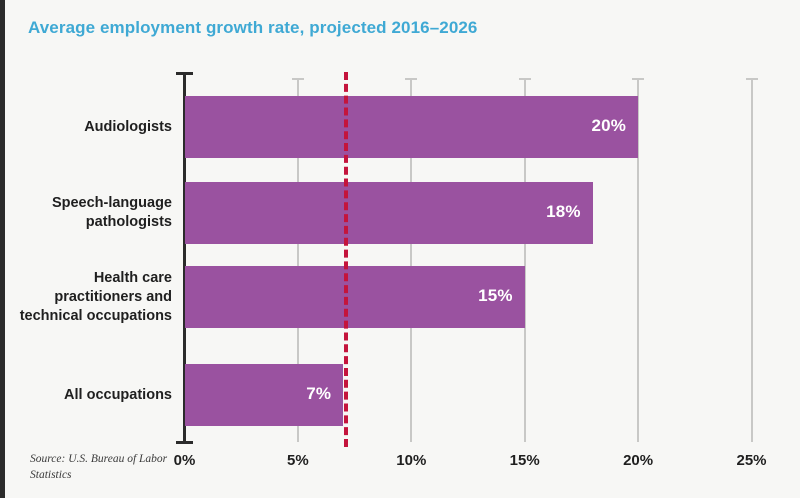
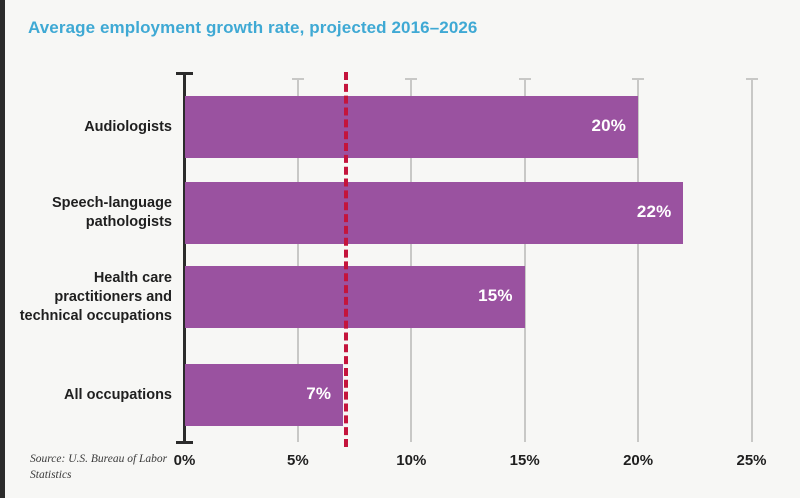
Speech-language pathologists: 18% -> 22%
